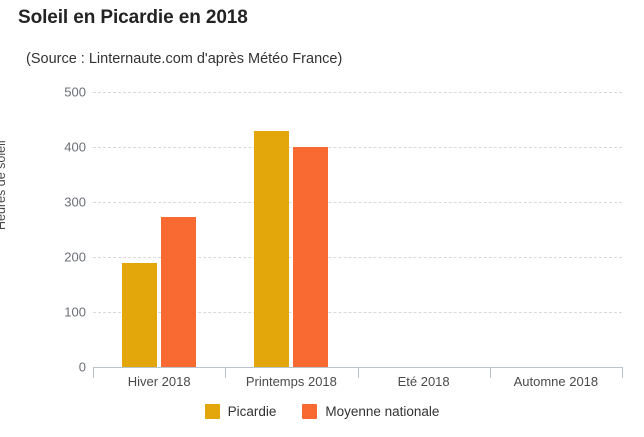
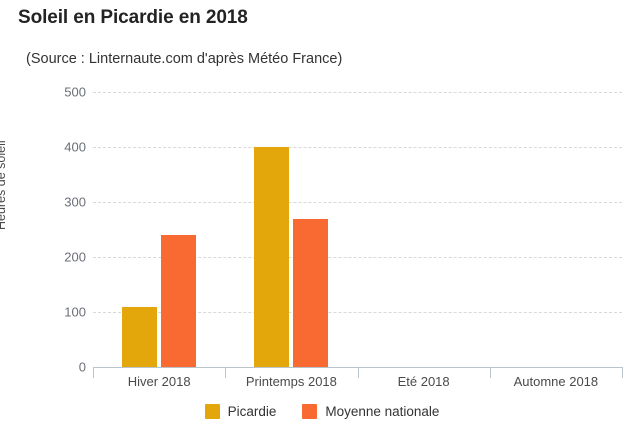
Picardie/Hiver 2018: 190 -> 110
Moyenne nationale/Hiver 2018: 270 -> 240
Picardie/Printemps 2018: 430 -> 400
Moyenne nationale/Printemps 2018: 400 -> 270
